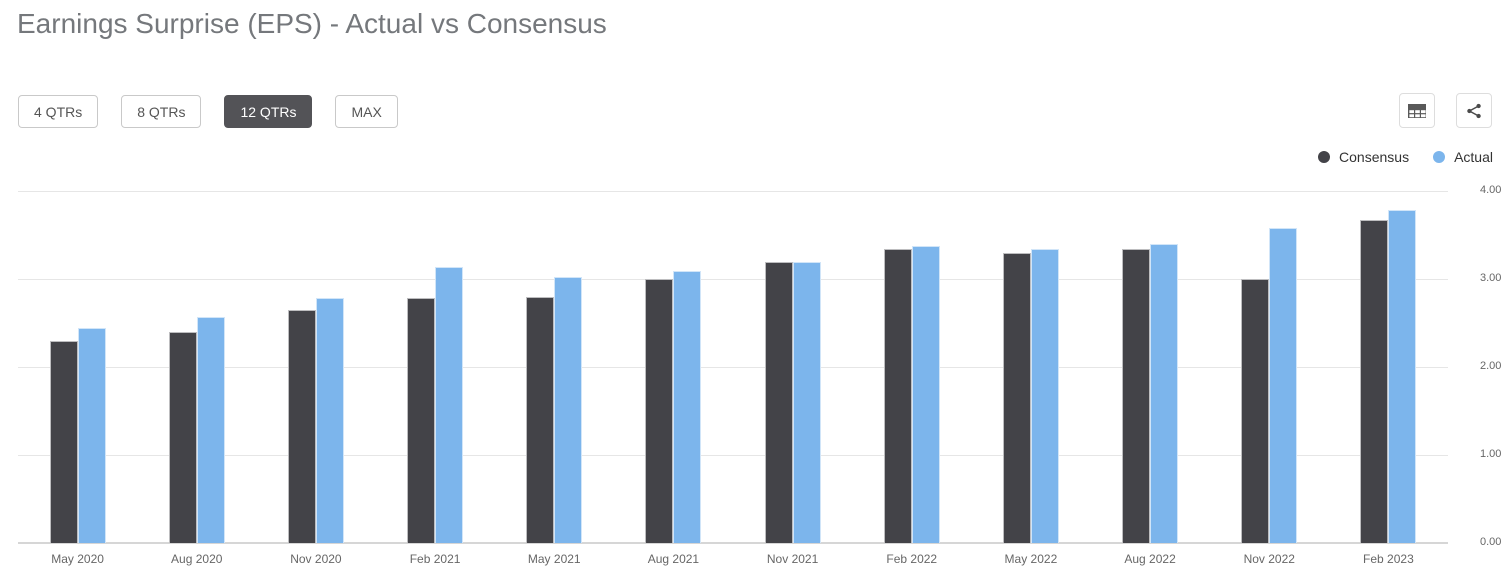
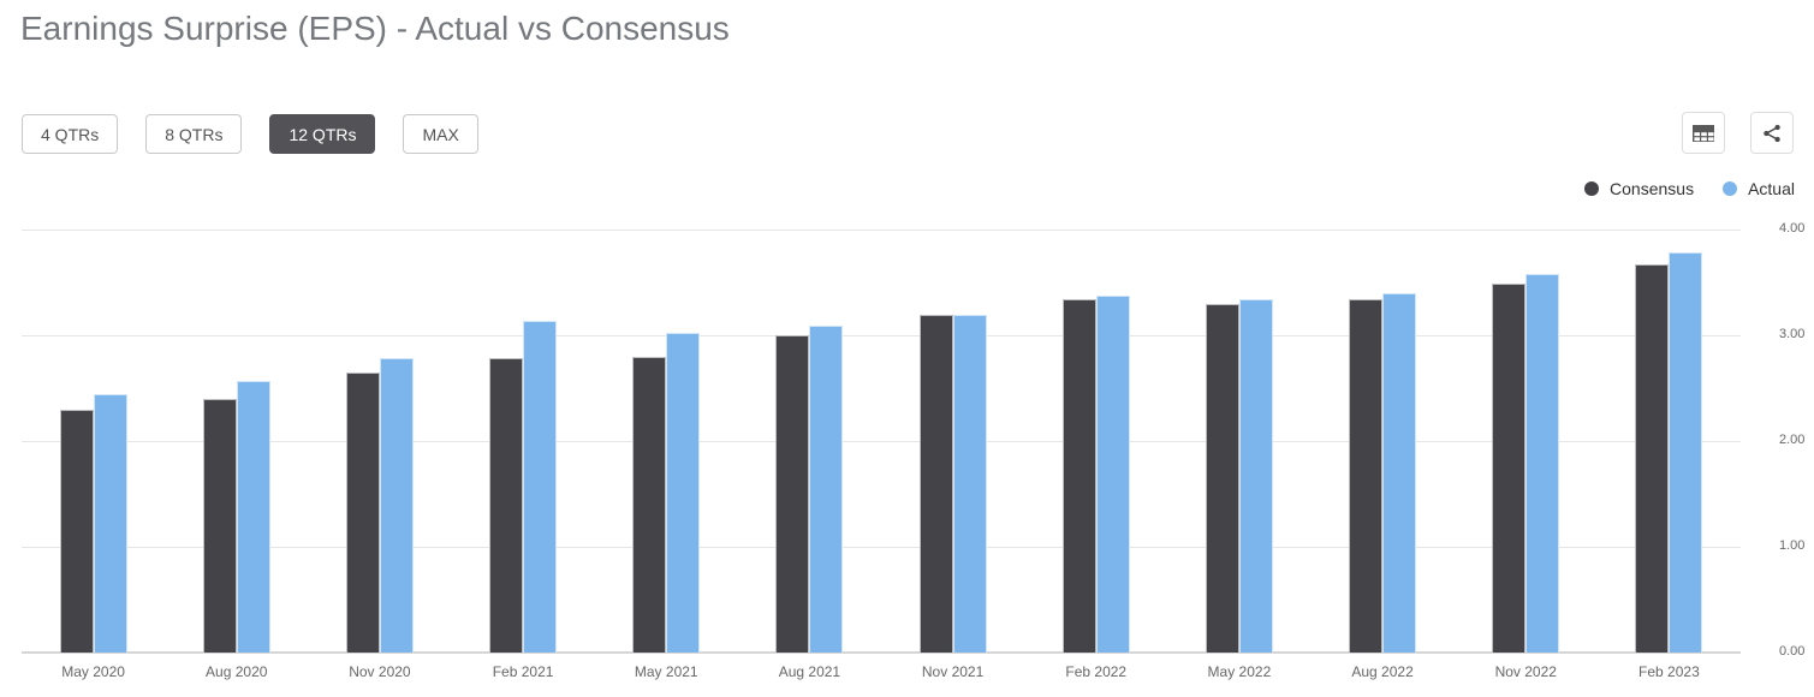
Consensus/Nov 2022: 3.0 -> 3.5
